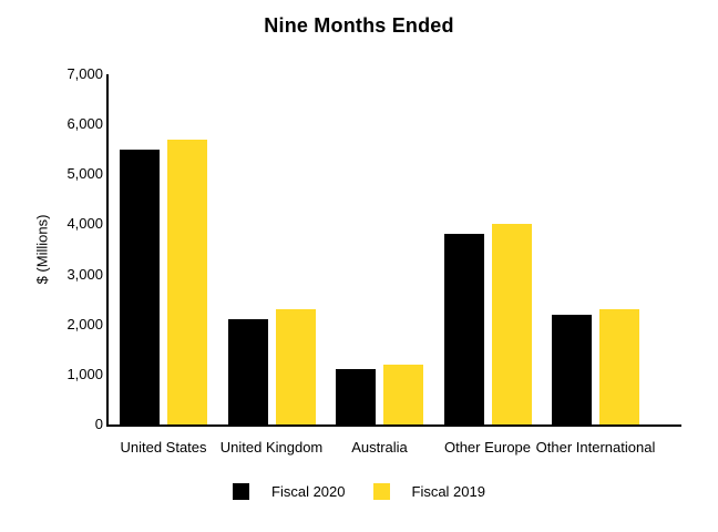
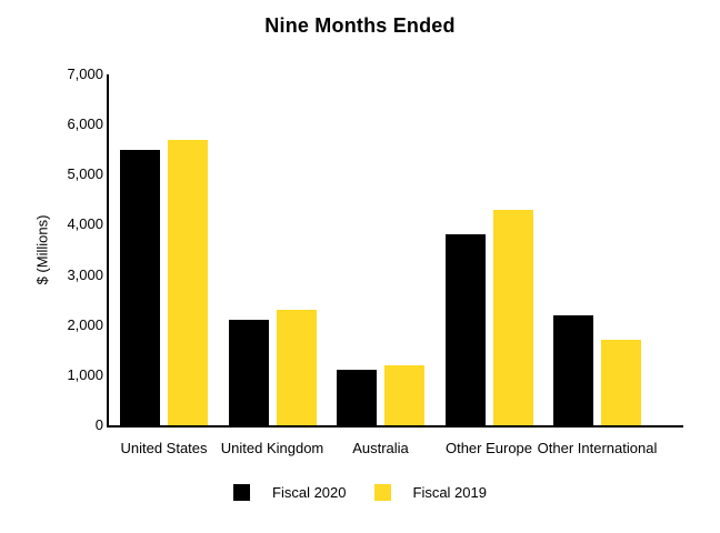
Fiscal 2019/Other Europe: 4000 -> 4300
Fiscal 2019/Other International: 2300 -> 1700
